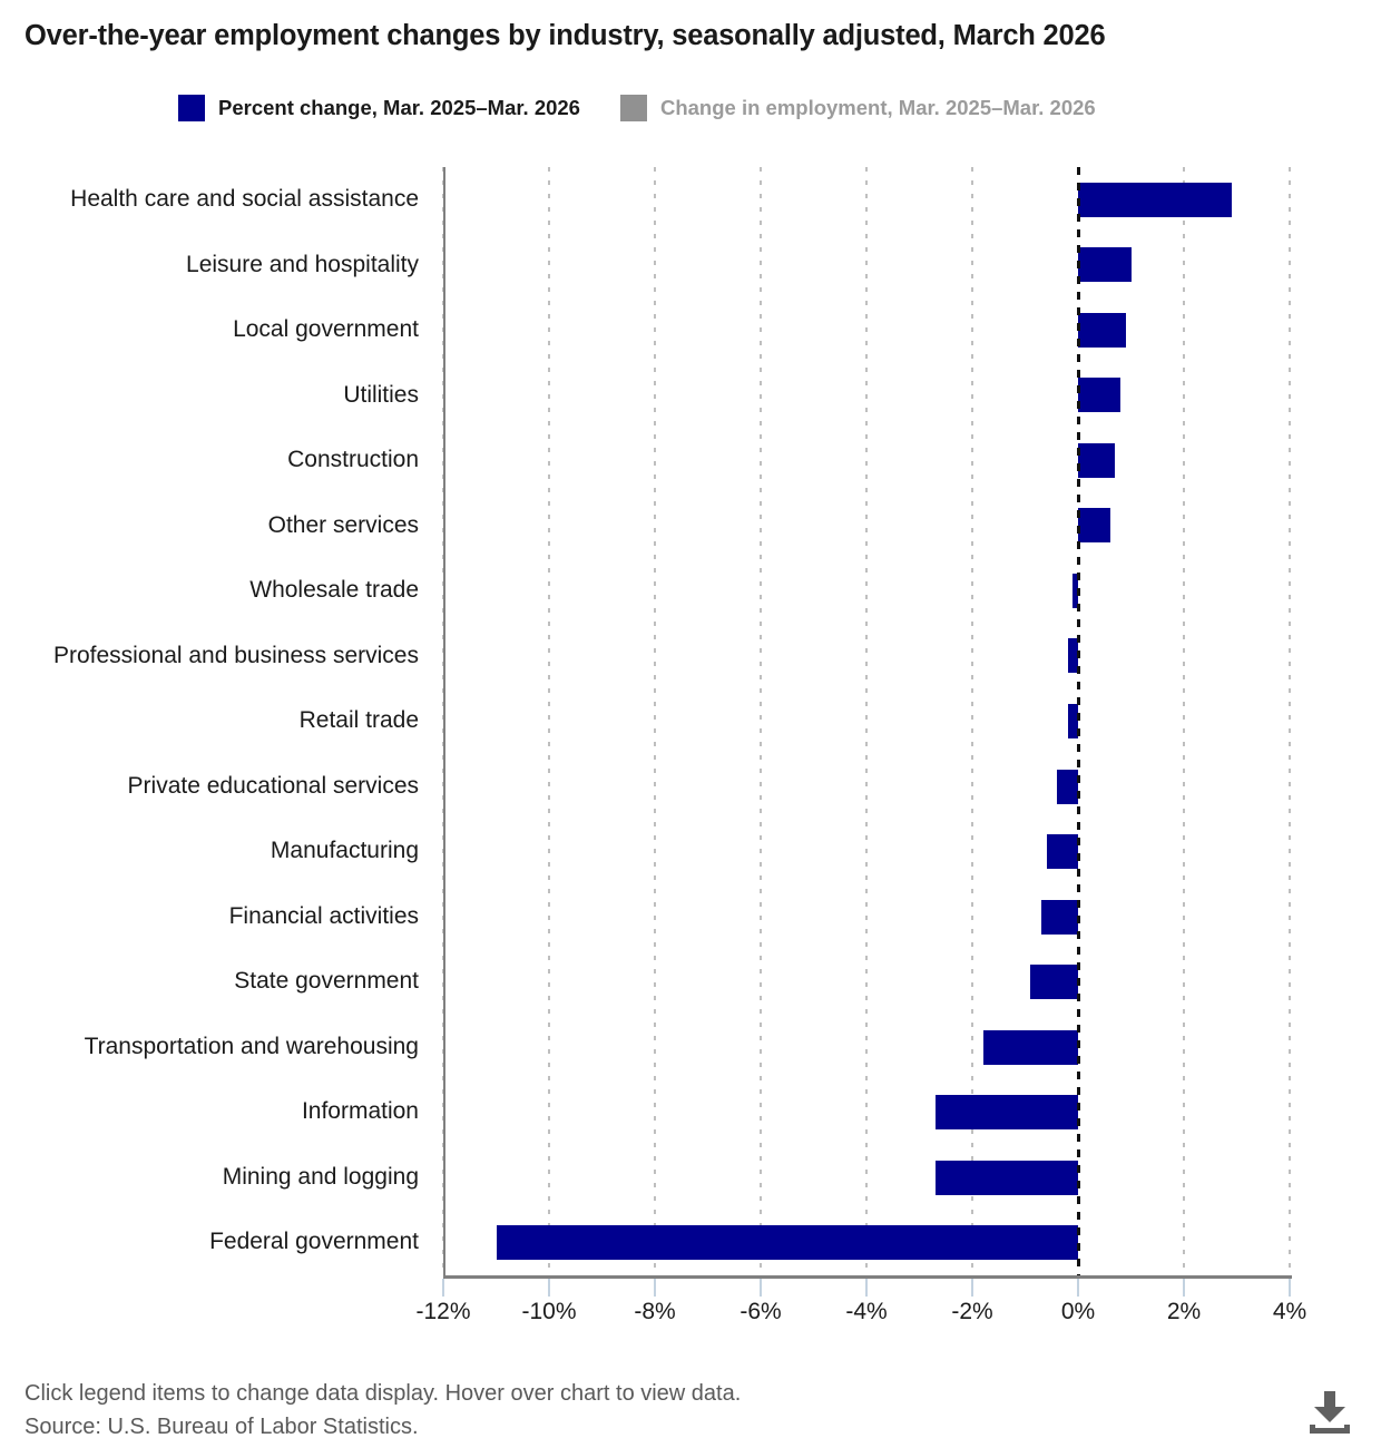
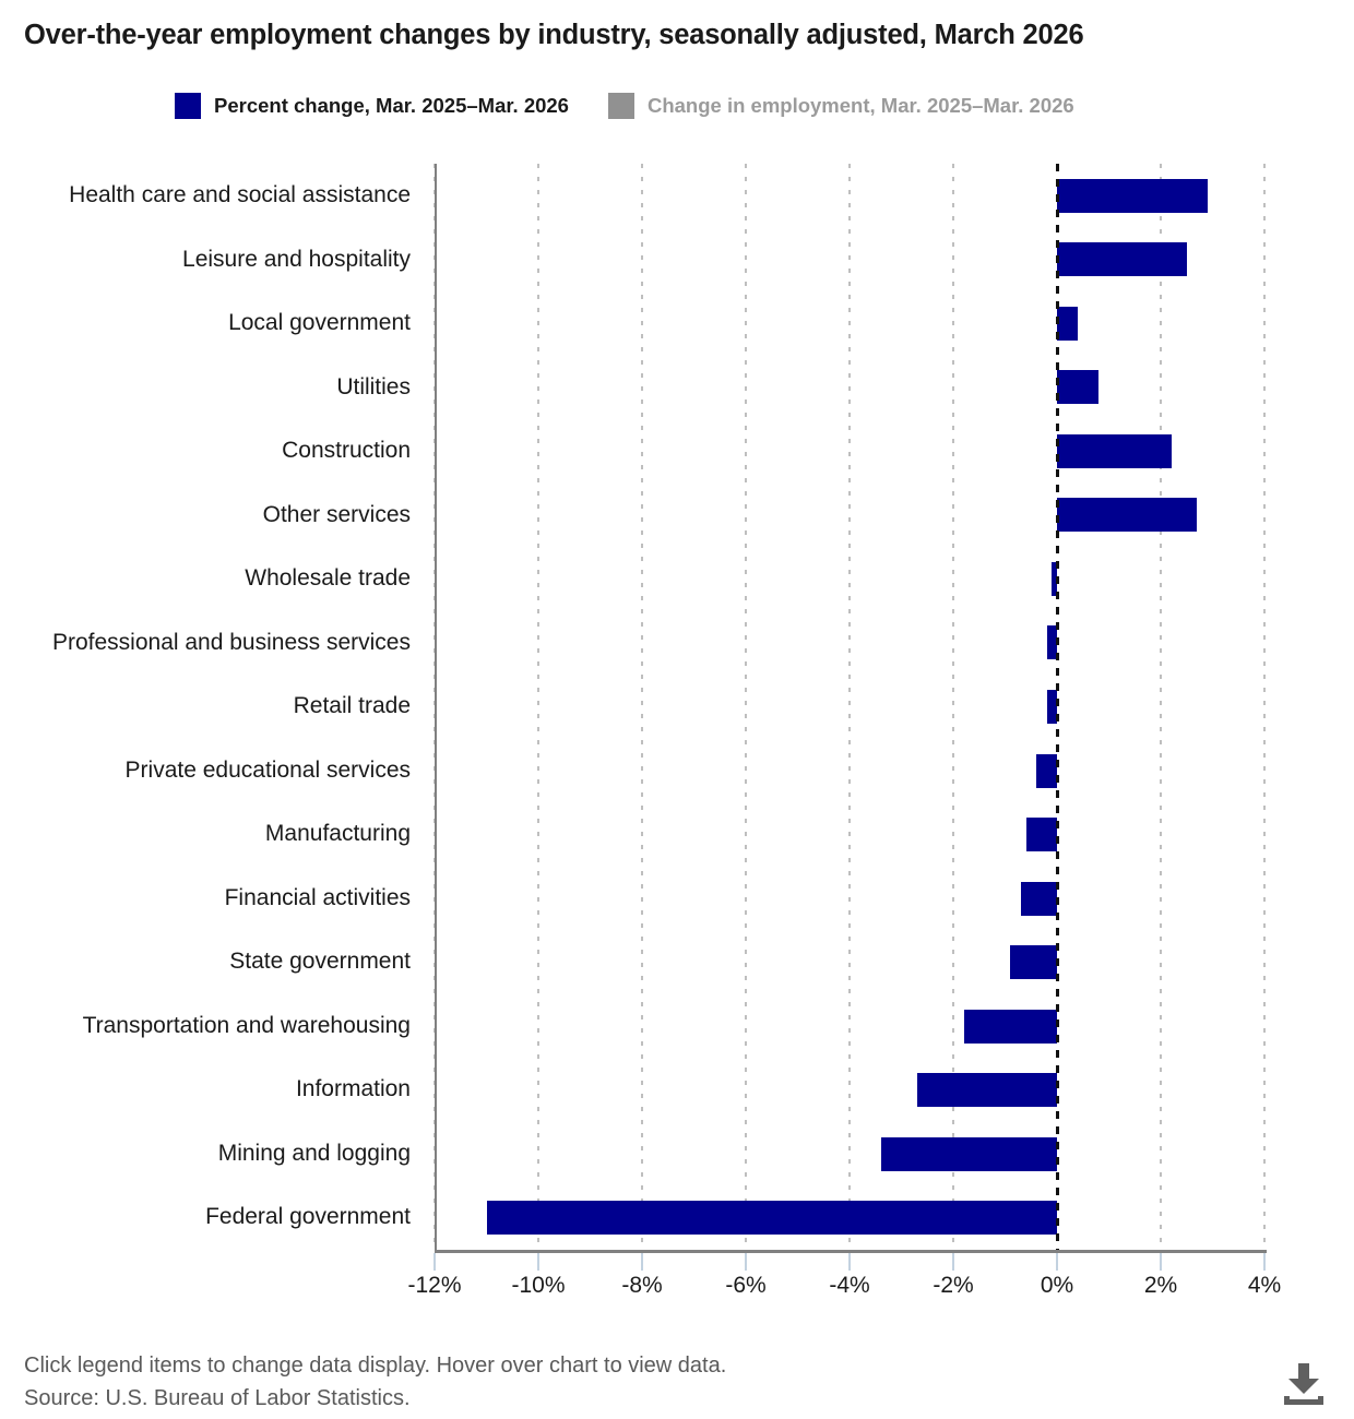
Leisure and hospitality: 1.0% -> 2.5%
Local government: 0.9% -> 0.4%
Construction: 0.7% -> 2.2%
Other services: 0.6% -> 2.7%
Mining and logging: -2.7% -> -3.4%
